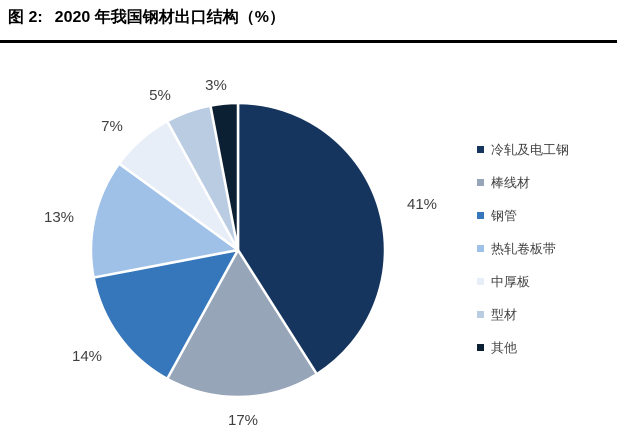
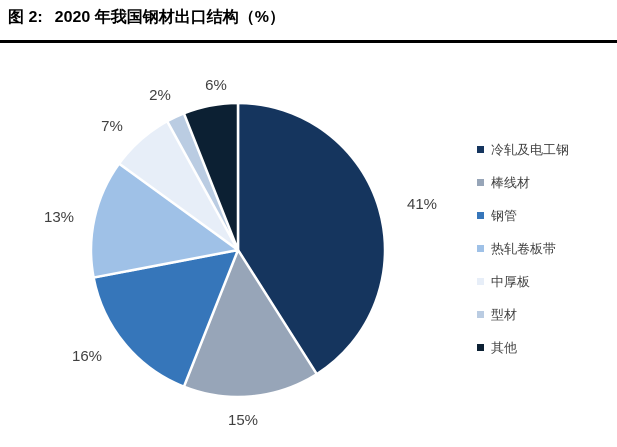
棒线材: 17% -> 15%
钢管: 14% -> 16%
型材: 5% -> 2%
其他: 3% -> 6%
